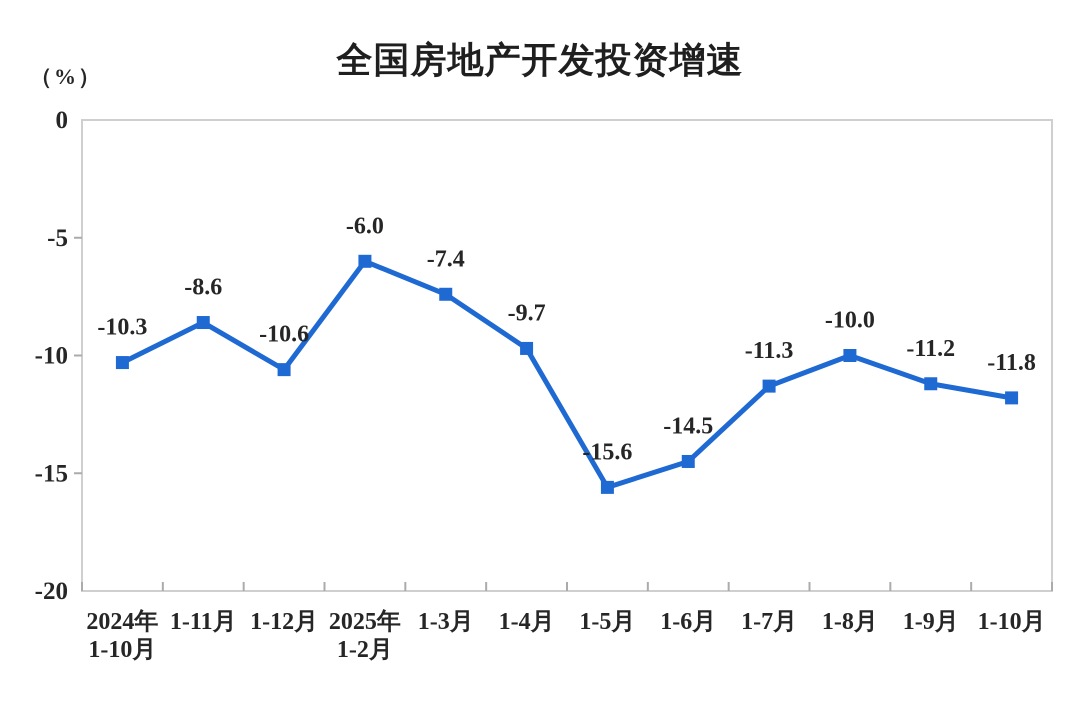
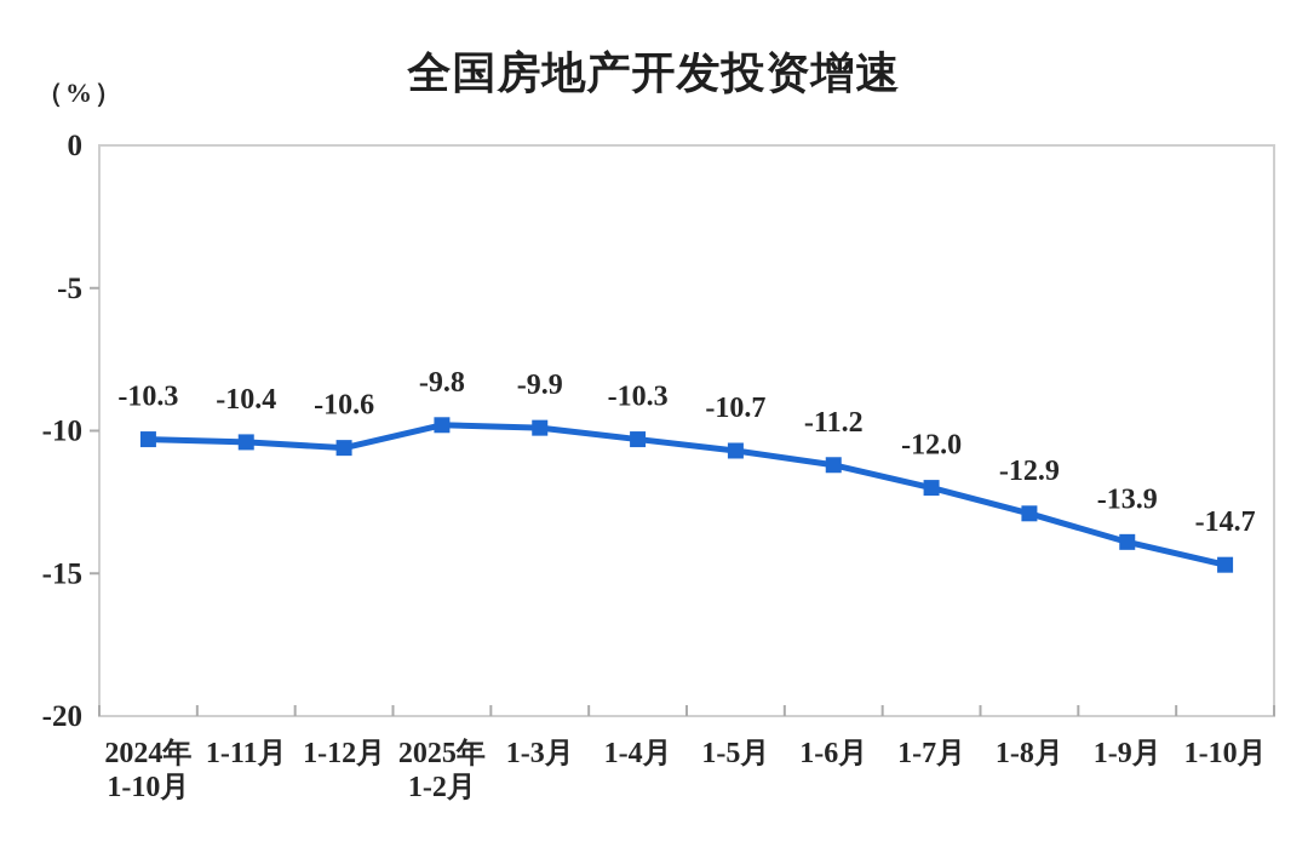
1-11月: -8.6 -> -10.4
2025年 1-2月: -6.0 -> -9.8
1-3月: -7.4 -> -9.9
1-4月: -9.7 -> -10.3
1-5月: -15.6 -> -10.7
1-6月: -14.5 -> -11.2
1-7月: -11.3 -> -12.0
1-8月: -10.0 -> -12.9
1-9月: -11.2 -> -13.9
1-10月: -11.8 -> -14.7
